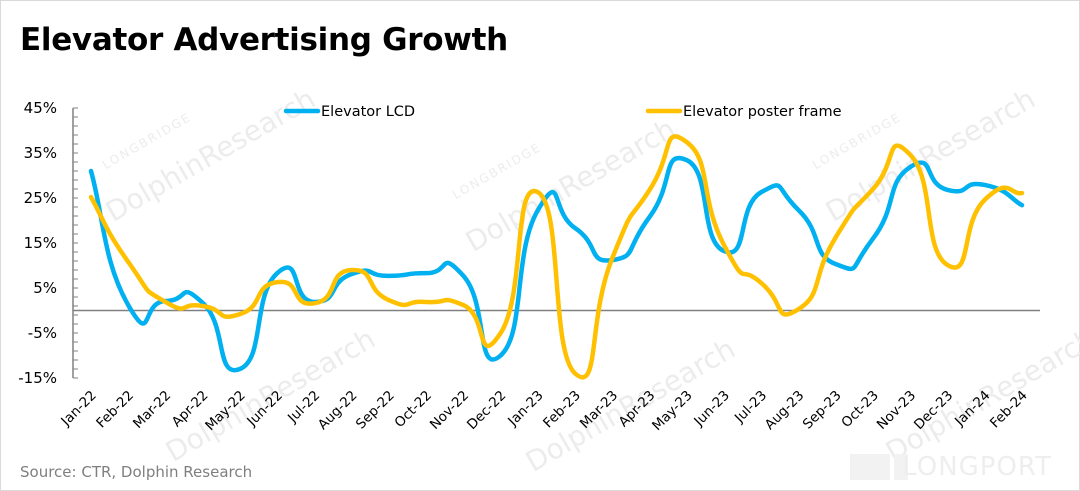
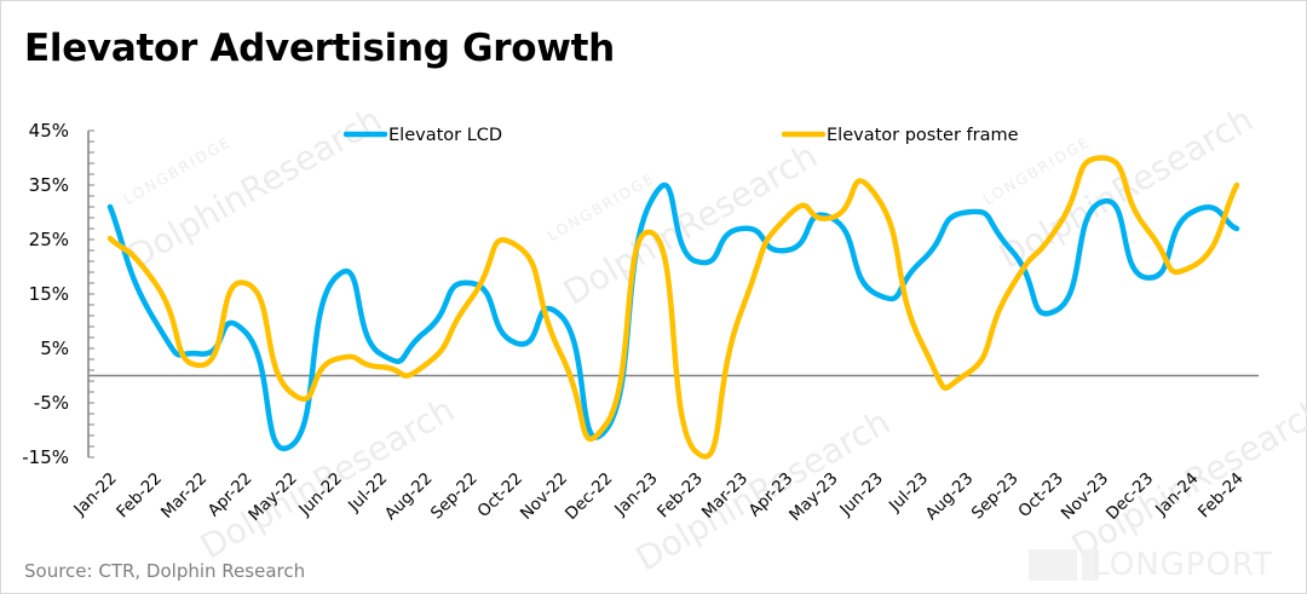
Elevator LCD/Feb-22: 1% -> 10%
Elevator poster frame/Feb-22: 11% -> 17%
Elevator LCD/Mar-22: 2% -> 4%
Elevator LCD/Apr-22: 2% -> 8%
Elevator poster frame/Apr-22: 1% -> 17%
Elevator poster frame/May-22: -1% -> -3%
Elevator LCD/Jun-22: 8% -> 18%
Elevator poster frame/Jun-22: 6% -> 3%
Elevator LCD/Jul-22: 2% -> 4%
Elevator poster frame/Aug-22: 9% -> 2%
Elevator LCD/Sep-22: 8% -> 17%
Elevator poster frame/Sep-22: 2% -> 14%
Elevator LCD/Oct-22: 8% -> 6%
Elevator poster frame/Oct-22: 2% -> 24%
Elevator LCD/Nov-22: 8% -> 11%
Elevator poster frame/Nov-22: 1% -> 4%
Elevator poster frame/Dec-22: -5% -> -9%
Elevator LCD/Jan-23: 22% -> 32%
Elevator LCD/Feb-23: 18% -> 21%
Elevator LCD/Mar-23: 11% -> 27%
Elevator LCD/Apr-23: 21% -> 23%
Elevator poster frame/Apr-23: 27% -> 29%
Elevator LCD/May-23: 33% -> 29%
Elevator poster frame/May-23: 37% -> 29%
Elevator LCD/Jun-23: 13% -> 15%
Elevator poster frame/Jun-23: 14% -> 33%
Elevator LCD/Jul-23: 26% -> 21%
Elevator LCD/Aug-23: 22% -> 30%
Elevator LCD/Sep-23: 10% -> 23%
Elevator LCD/Oct-23: 16% -> 12%
Elevator poster frame/Nov-23: 35% -> 40%
Elevator LCD/Dec-23: 27% -> 18%
Elevator poster frame/Dec-23: 10% -> 27%
Elevator LCD/Jan-24: 28% -> 30%
Elevator poster frame/Jan-24: 25% -> 20%
Elevator LCD/Feb-24: 23% -> 27%
Elevator poster frame/Feb-24: 26% -> 35%
